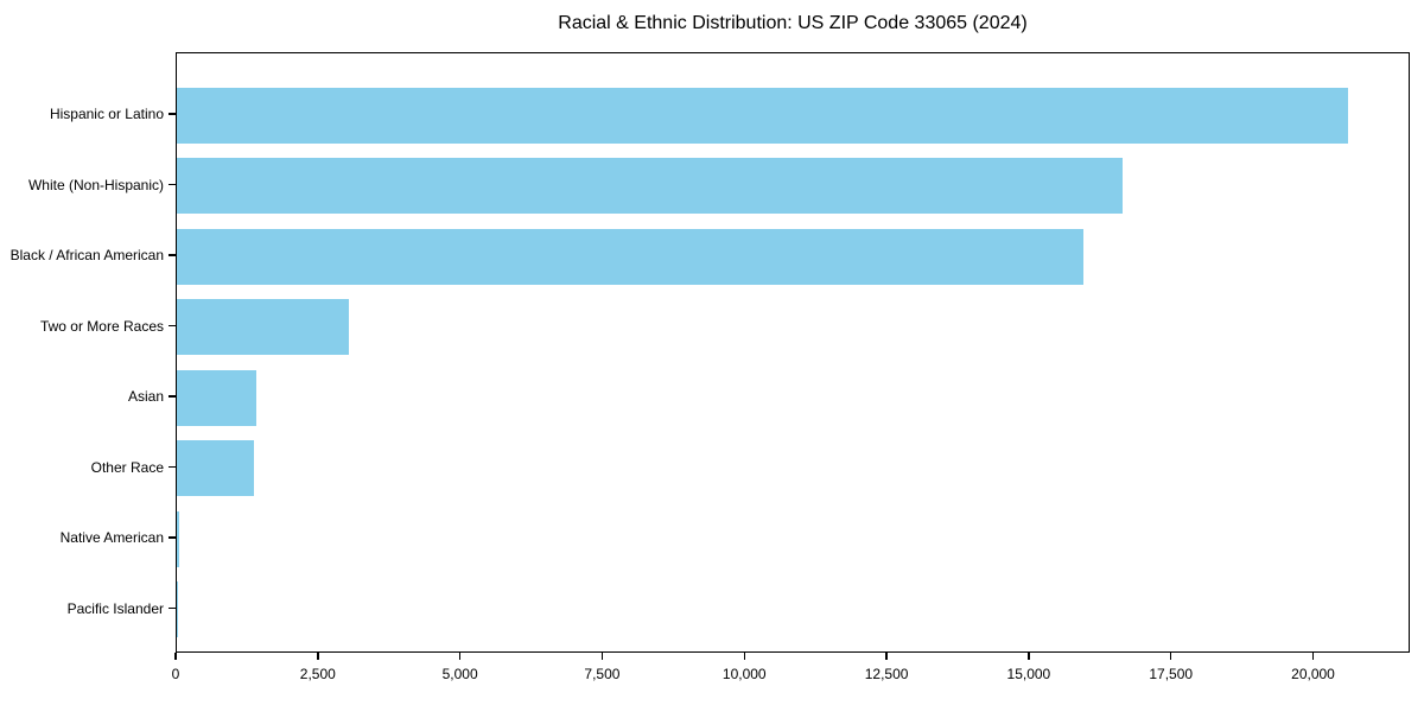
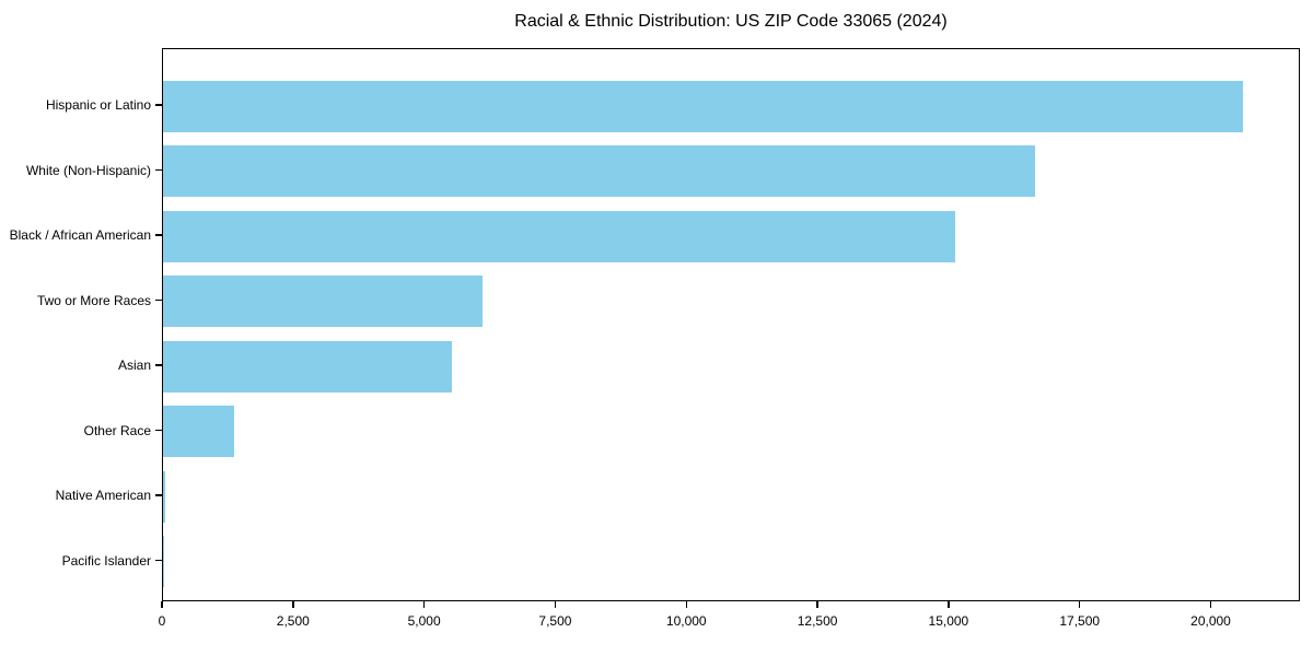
Black / African American: 16000 -> 15100
Two or More Races: 3000 -> 6100
Asian: 1400 -> 5500
